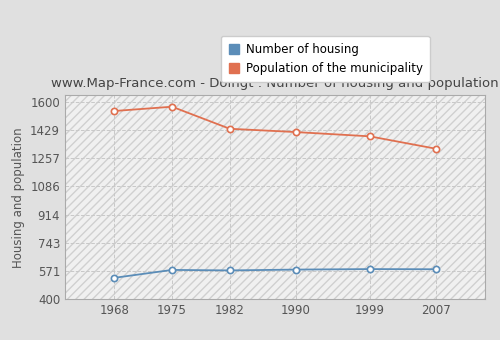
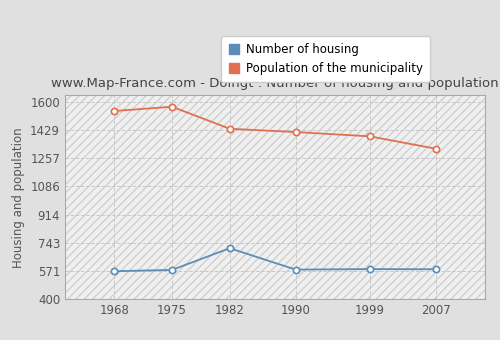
Number of housing/1968: 530 -> 570
Number of housing/1982: 580 -> 710
